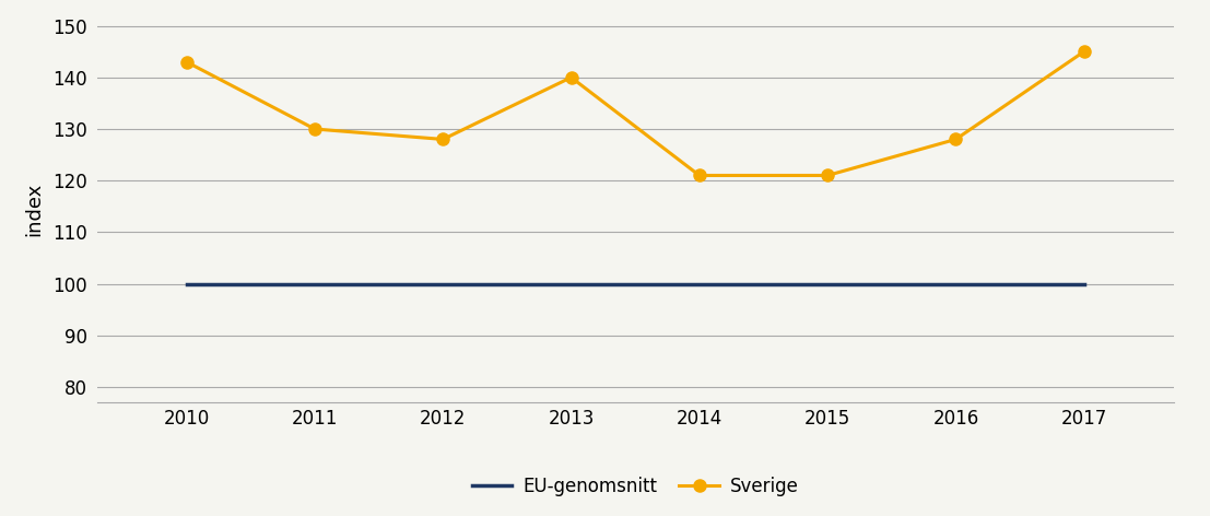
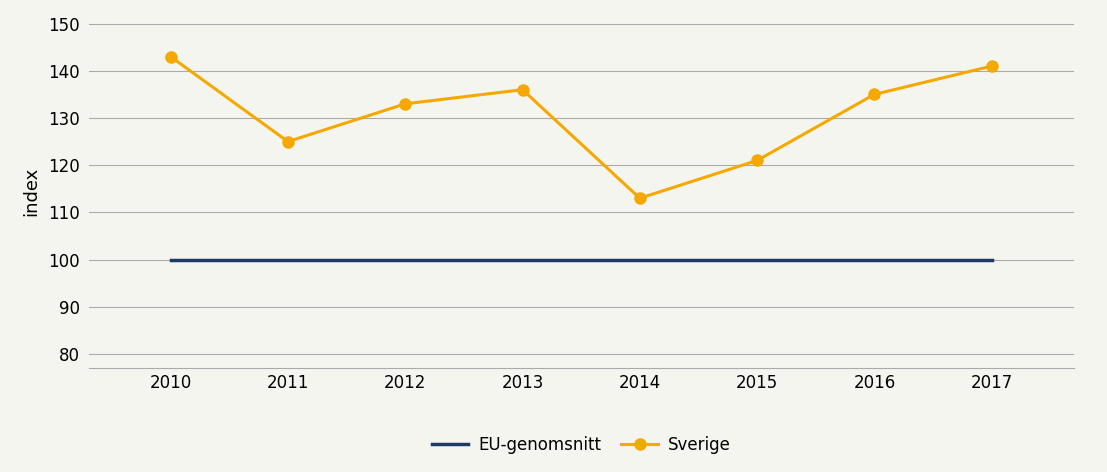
Sverige/2011: 130 -> 125
Sverige/2012: 128 -> 133
Sverige/2013: 140 -> 136
Sverige/2014: 121 -> 113
Sverige/2016: 128 -> 135
Sverige/2017: 145 -> 141
